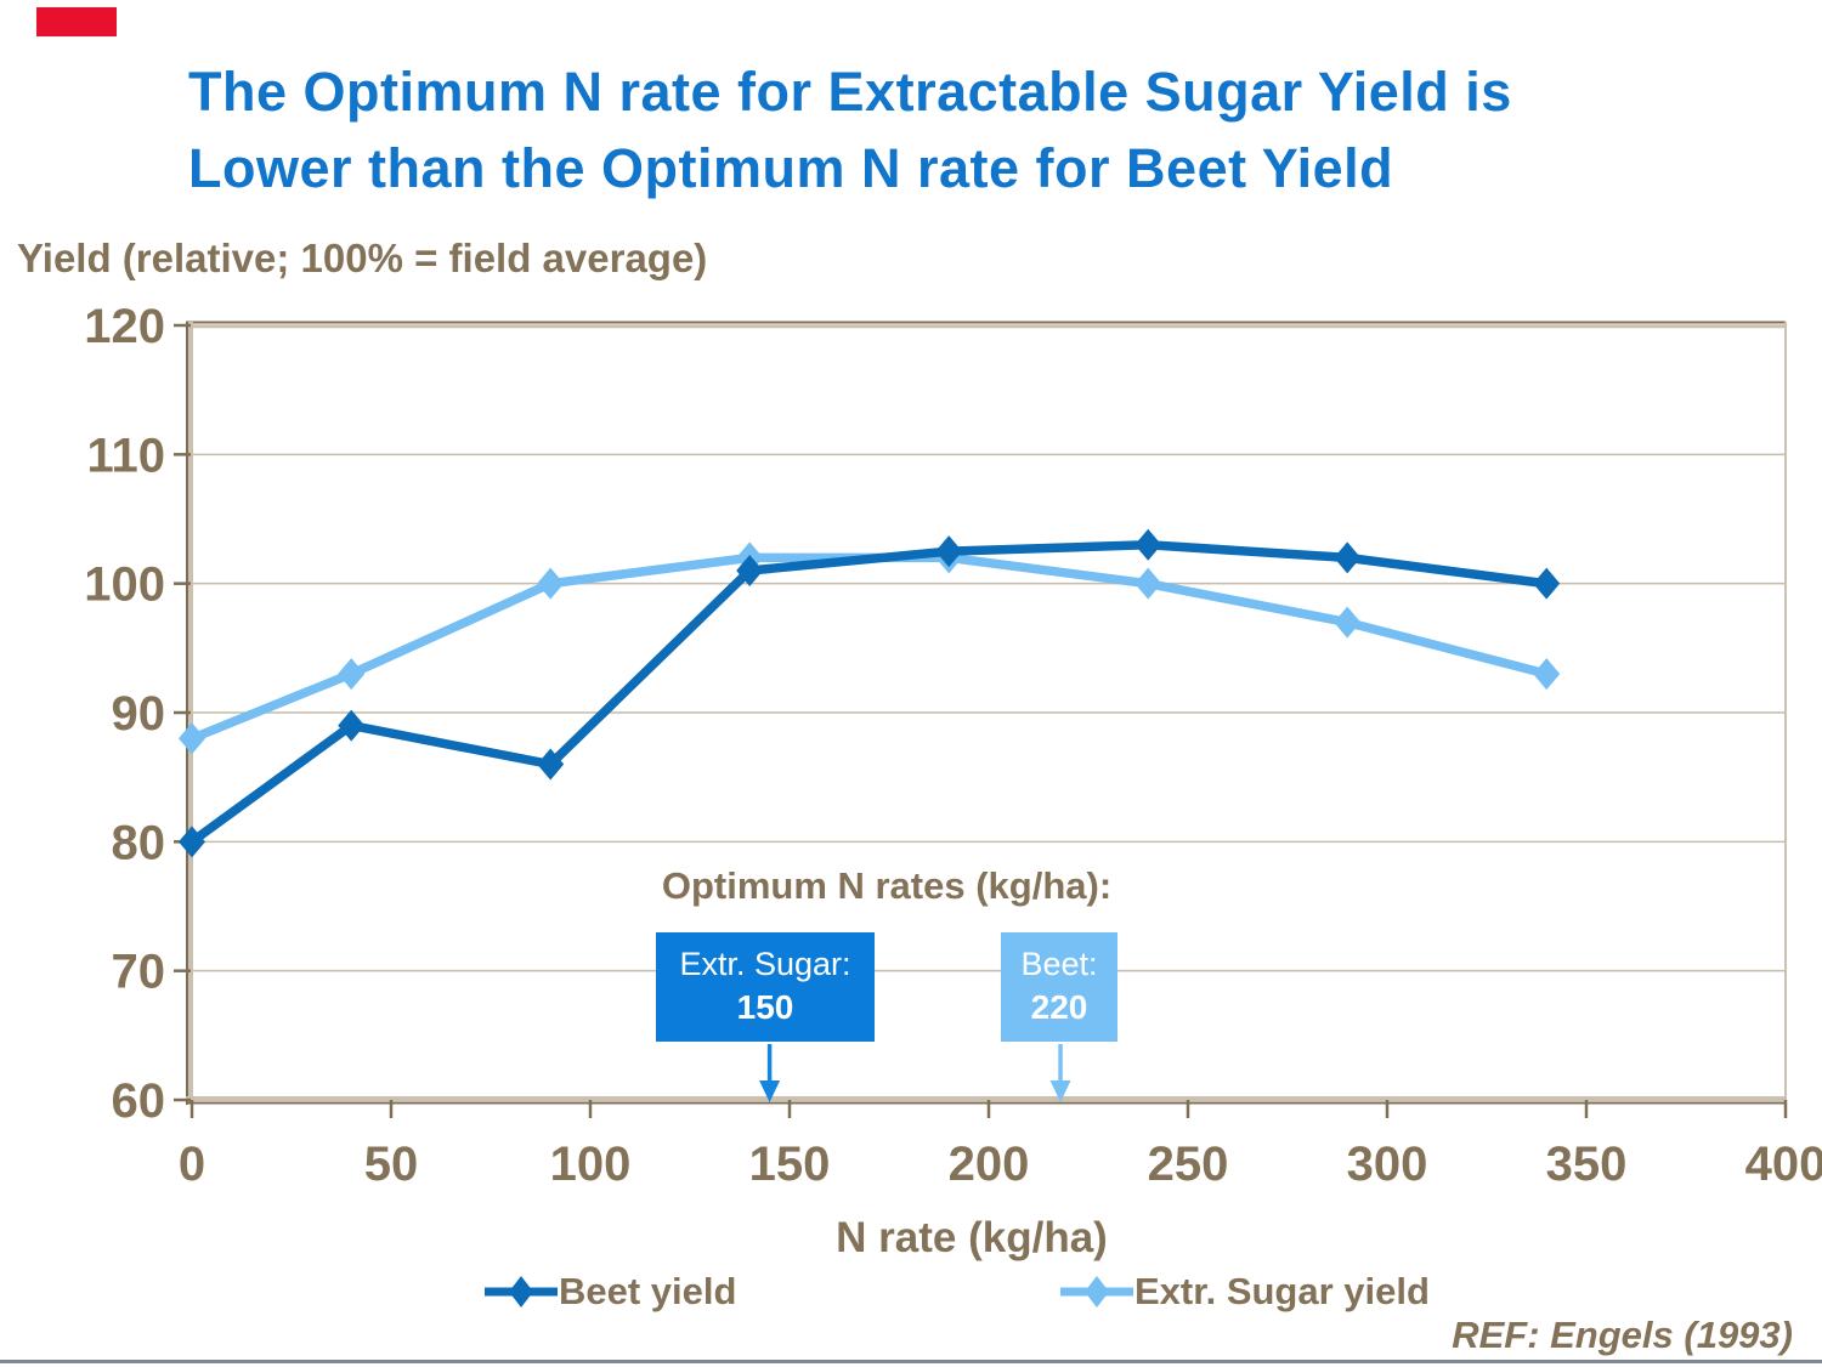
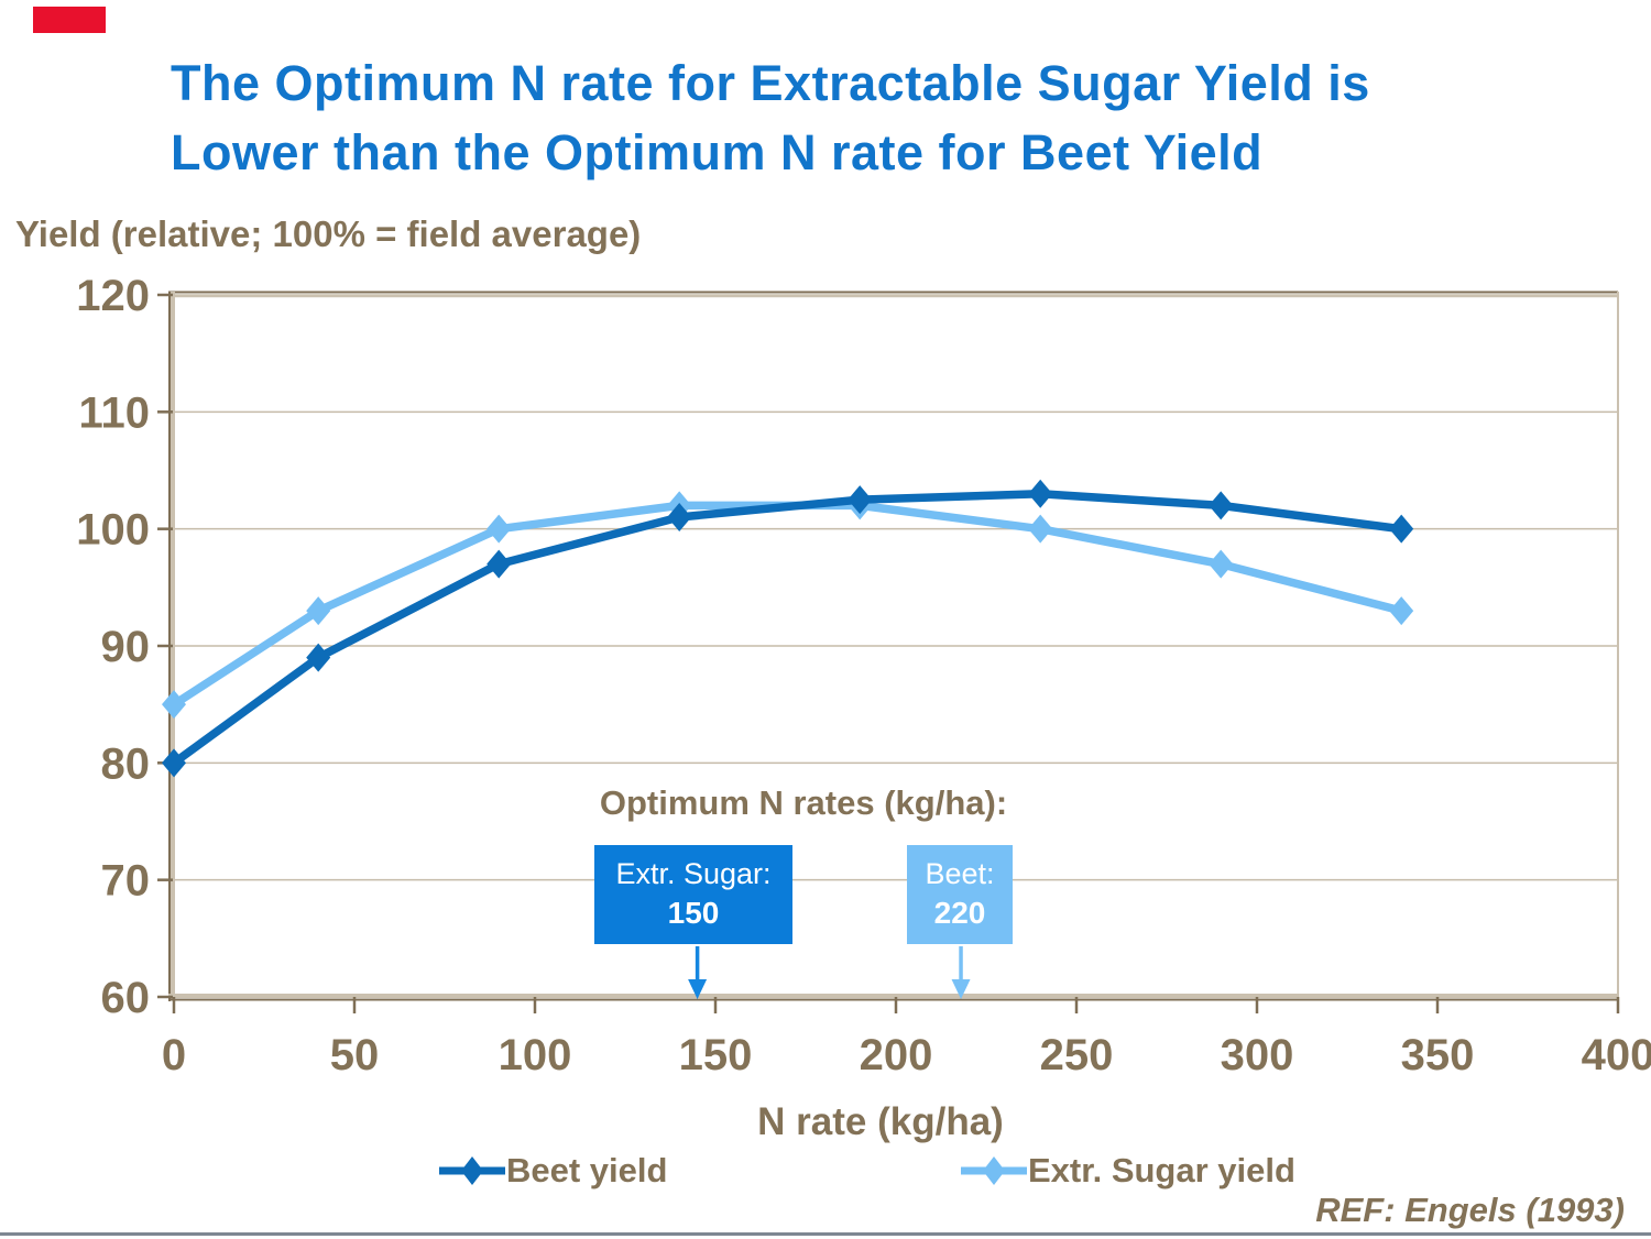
Extr. Sugar yield/0: 88 -> 85
Beet yield/90: 86 -> 97
